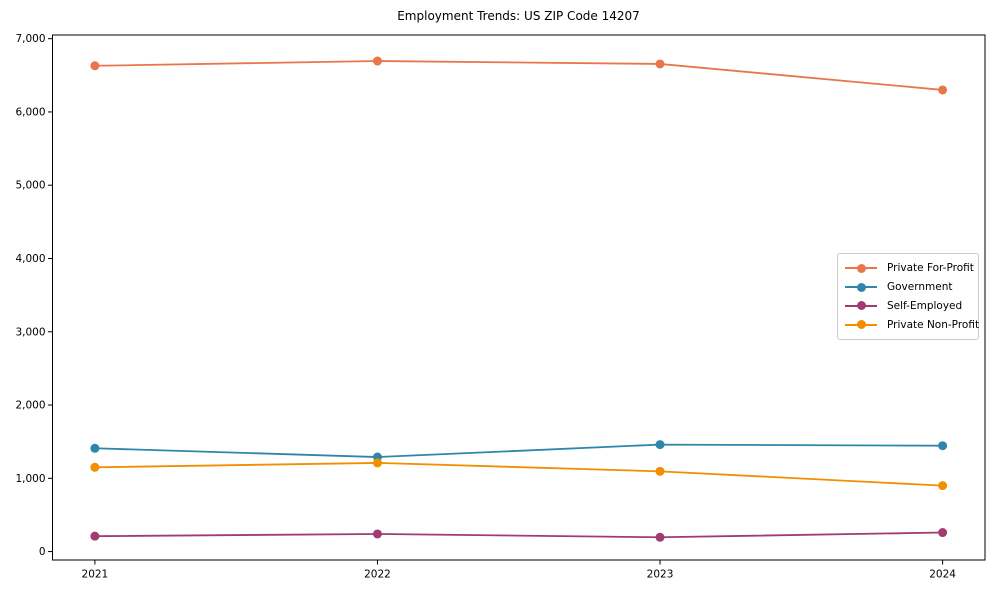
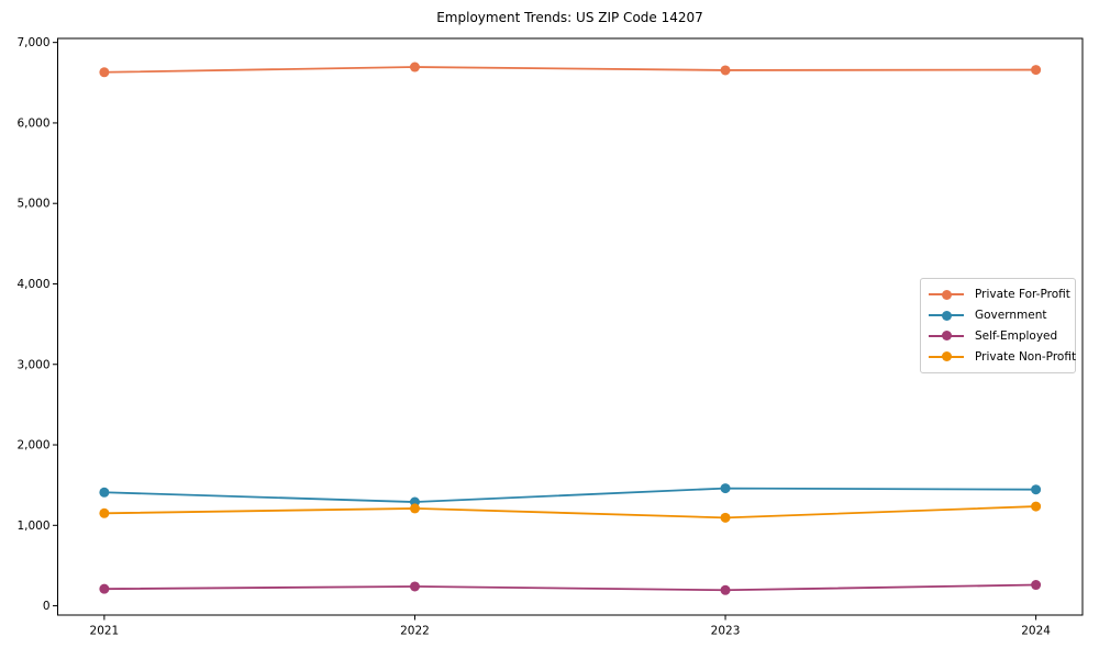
Private For-Profit/2024: 6300 -> 6700
Private Non-Profit/2024: 900 -> 1200
